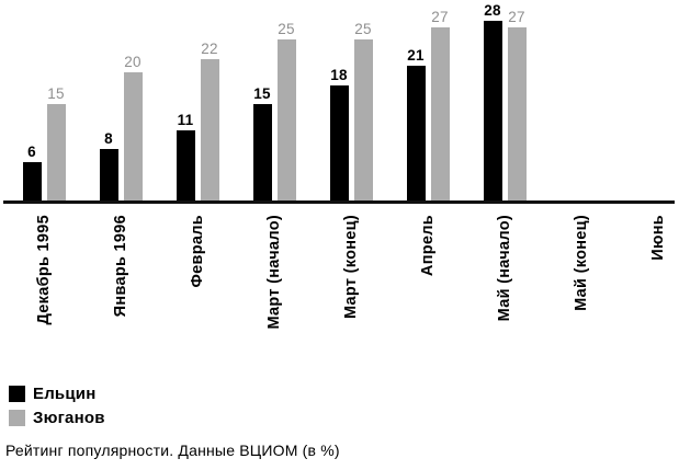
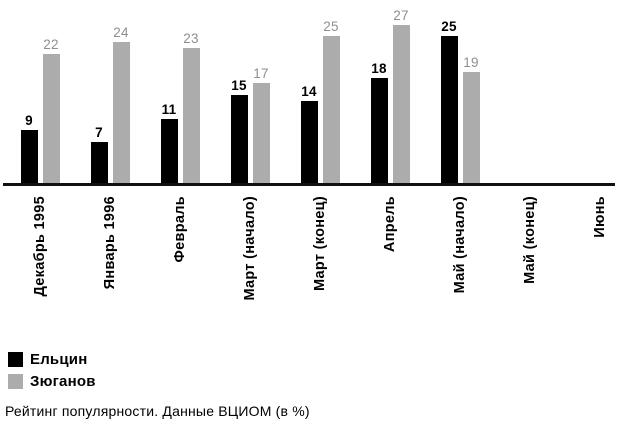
Ельцин/Декабрь 1995: 6 -> 9
Зюганов/Декабрь 1995: 15 -> 22
Ельцин/Январь 1996: 8 -> 7
Зюганов/Январь 1996: 20 -> 24
Зюганов/Февраль: 22 -> 23
Зюганов/Март (начало): 25 -> 17
Ельцин/Март (конец): 18 -> 14
Ельцин/Апрель: 21 -> 18
Ельцин/Май (начало): 28 -> 25
Зюганов/Май (начало): 27 -> 19
